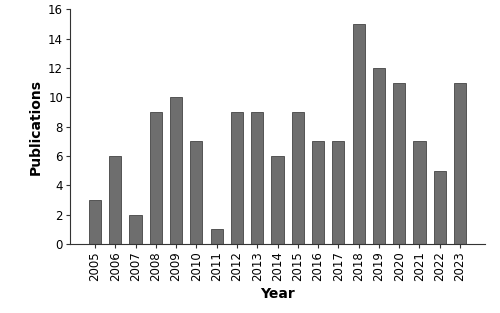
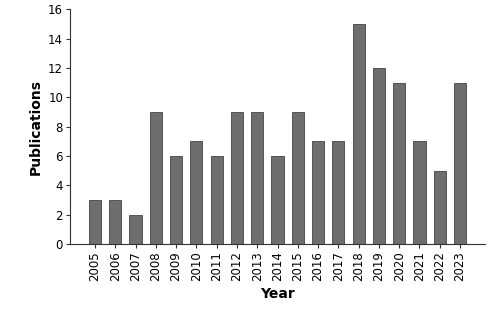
2006: 6 -> 3
2009: 10 -> 6
2011: 1 -> 6
